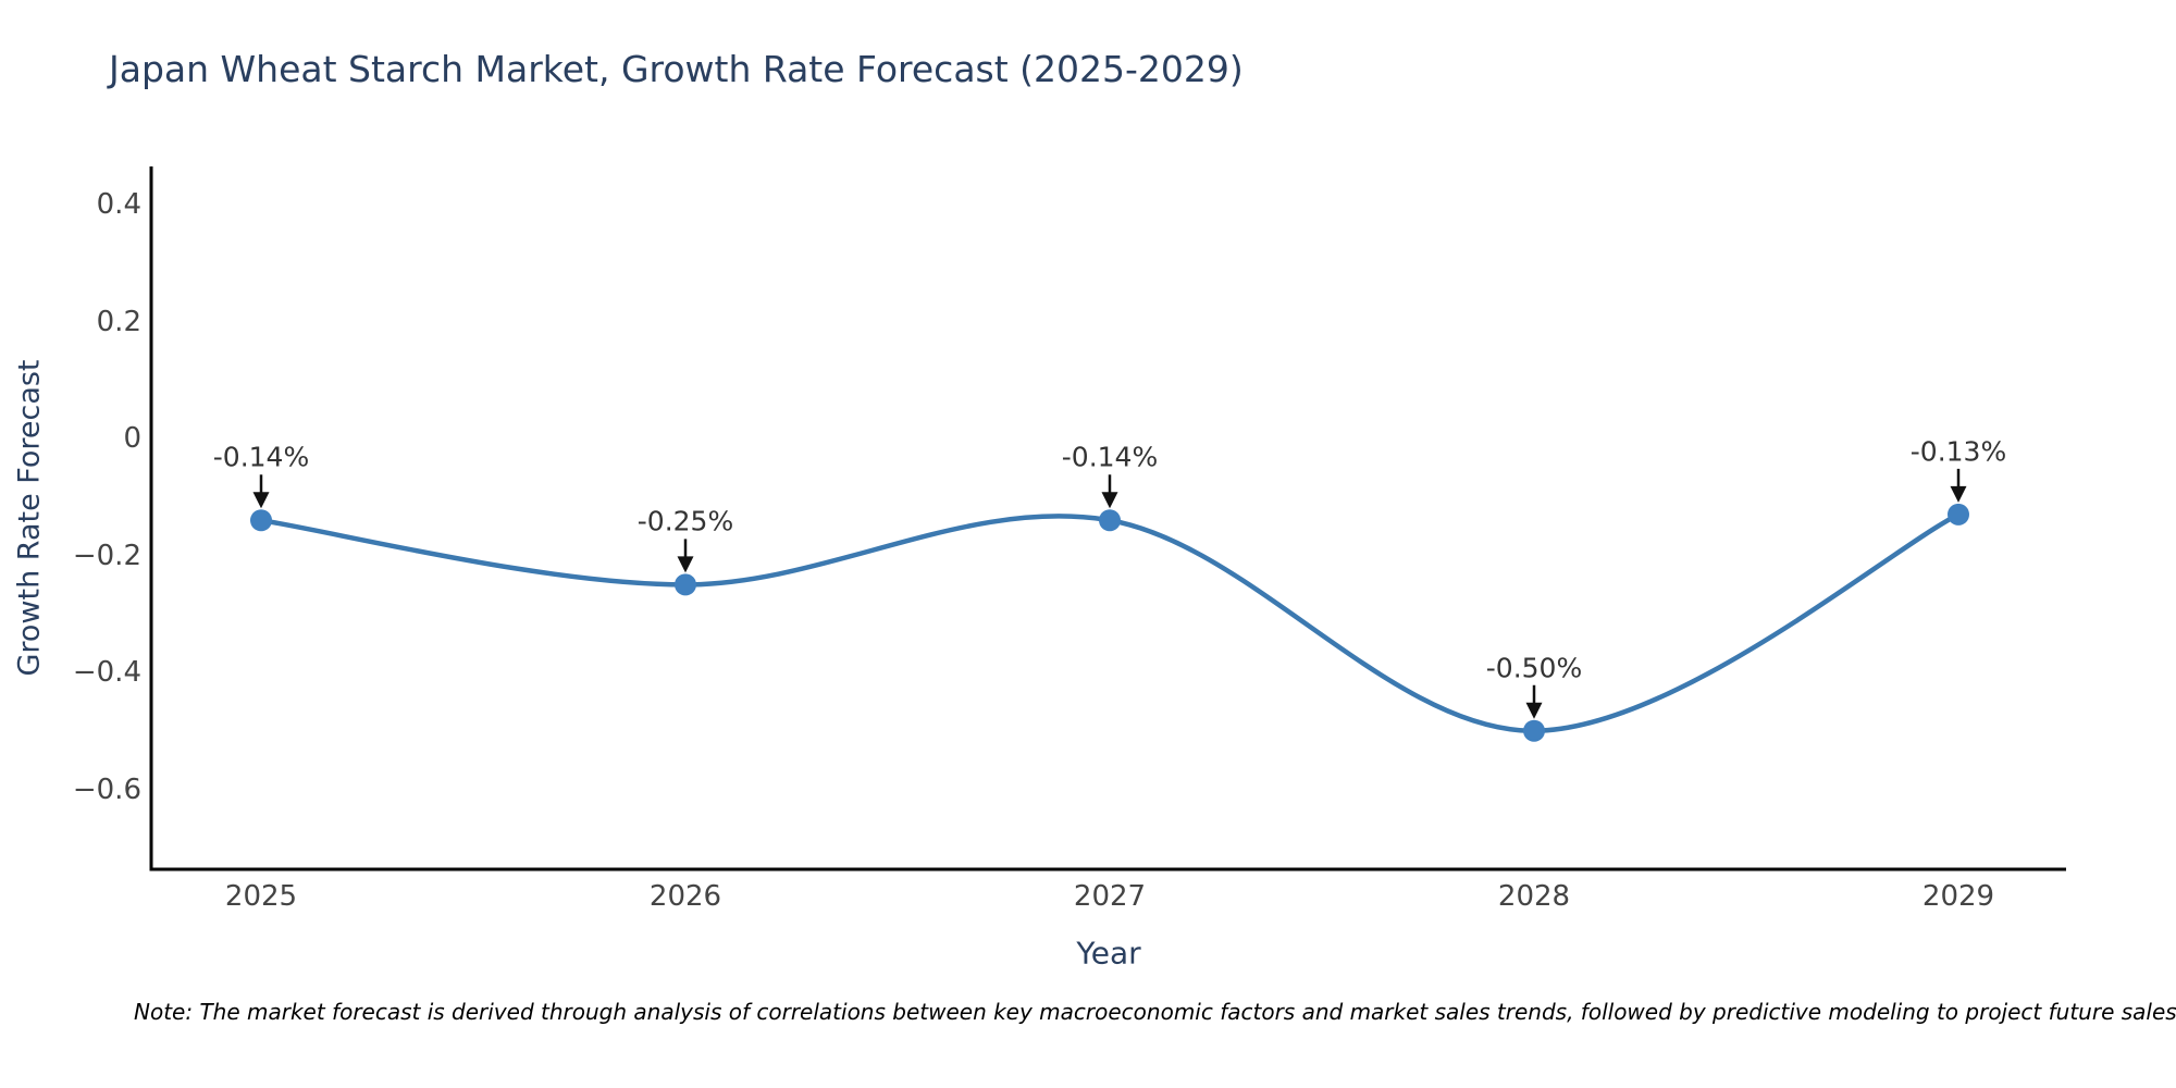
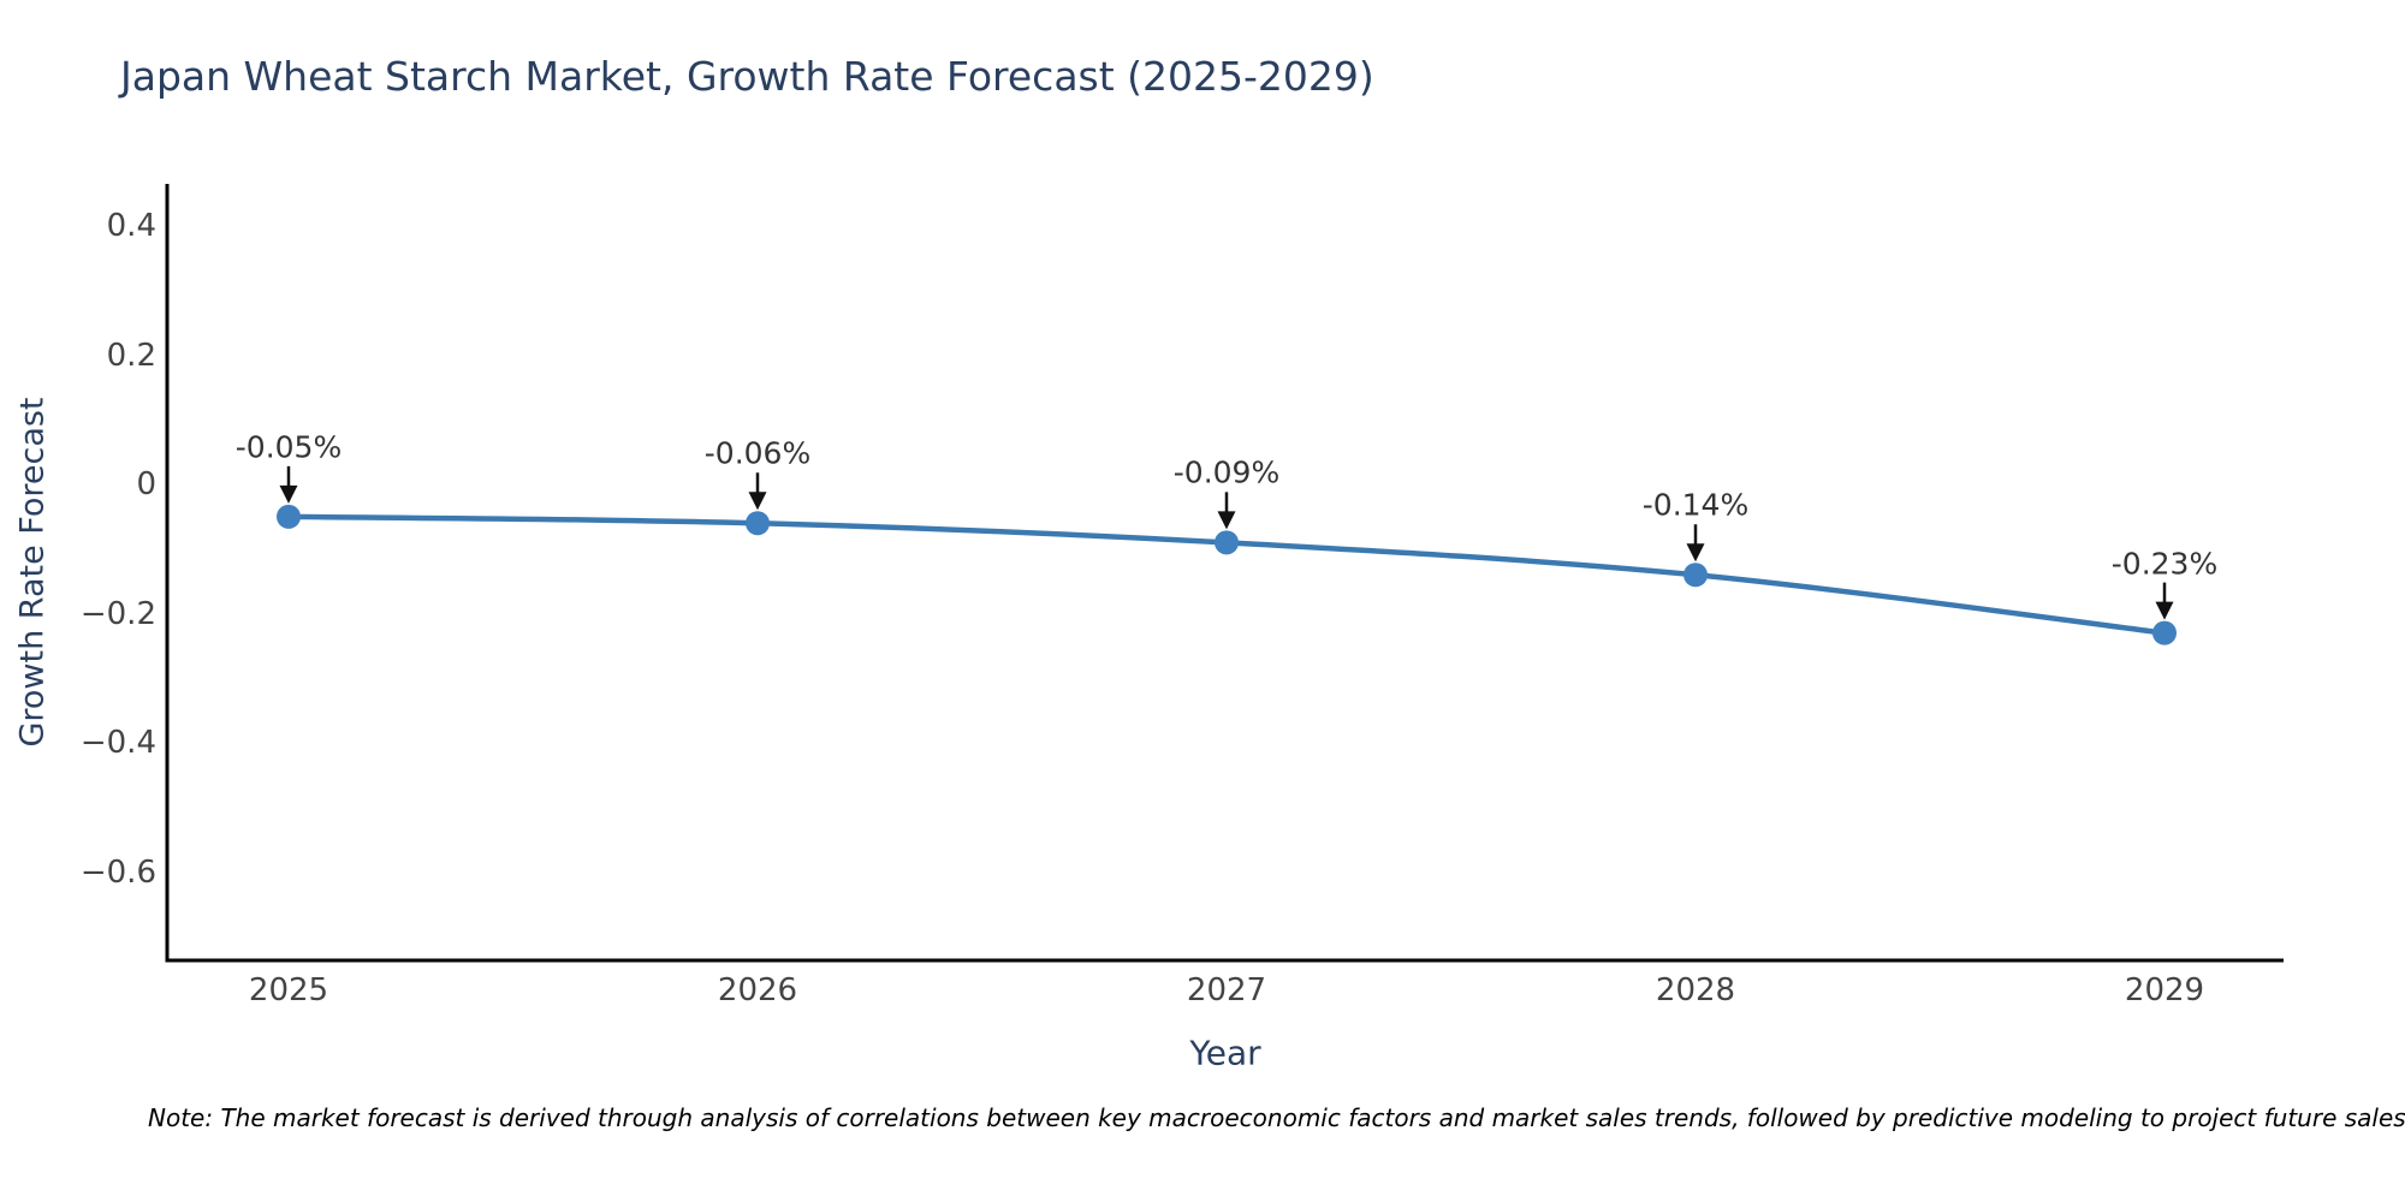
2025: -0.14% -> -0.05%
2026: -0.25% -> -0.06%
2027: -0.14% -> -0.09%
2028: -0.50% -> -0.14%
2029: -0.13% -> -0.23%
